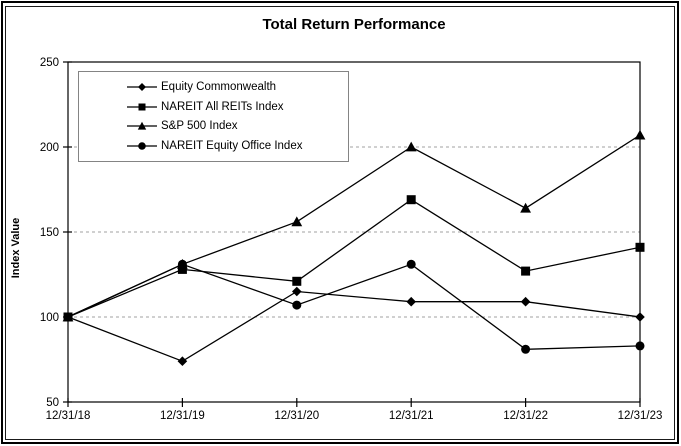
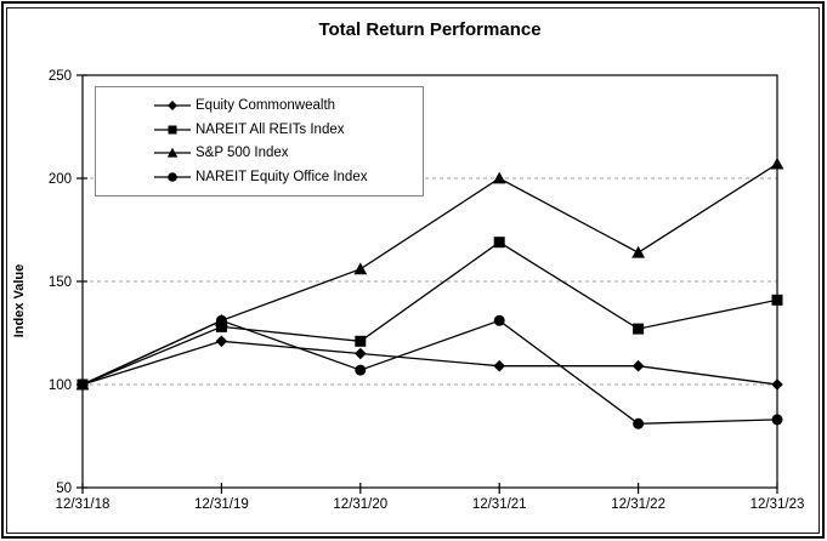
Equity Commonwealth/12/31/19: 74 -> 121
